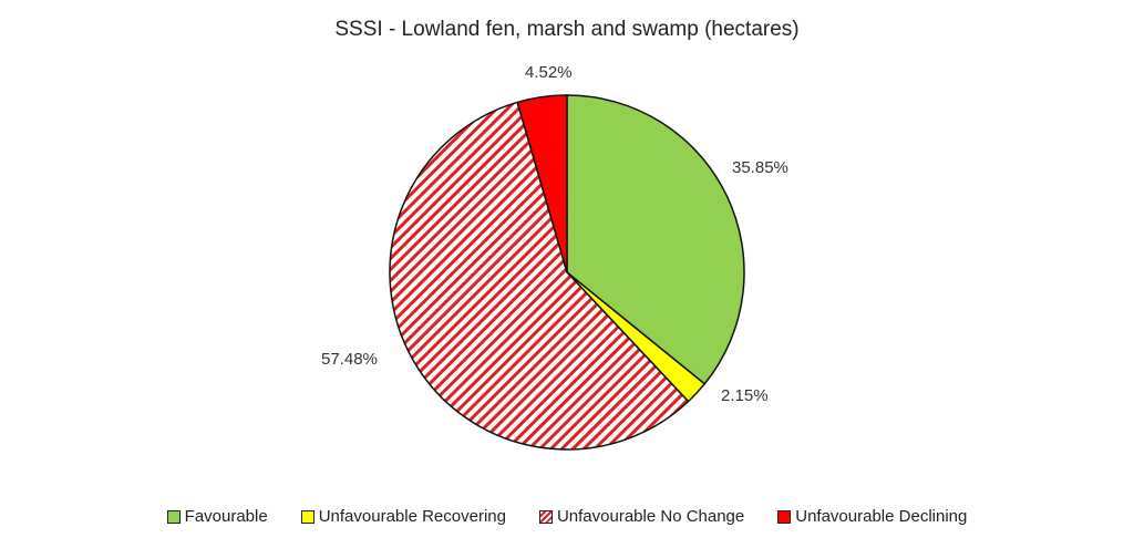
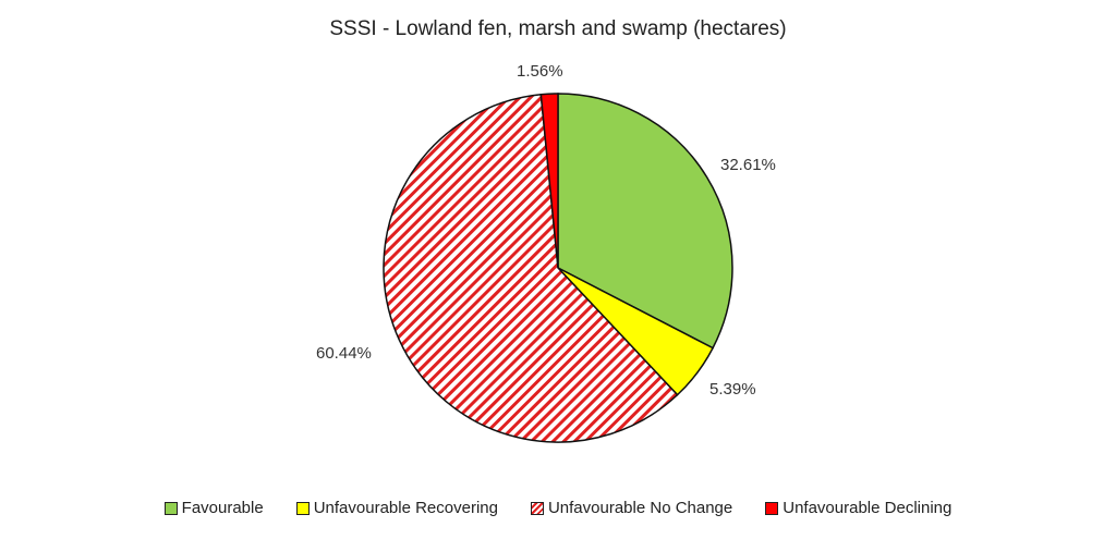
Favourable: 35.85% -> 32.61%
Unfavourable Recovering: 2.15% -> 5.39%
Unfavourable No Change: 57.48% -> 60.44%
Unfavourable Declining: 4.52% -> 1.56%
